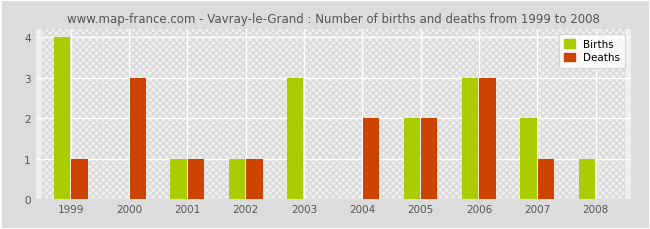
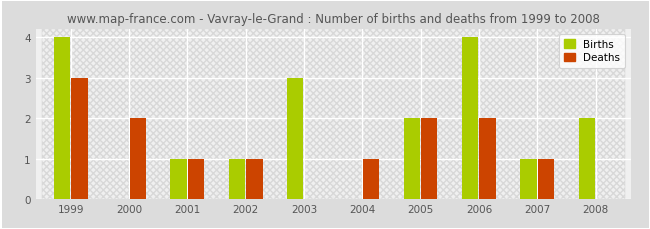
Deaths/1999: 1 -> 3
Deaths/2000: 3 -> 2
Deaths/2004: 2 -> 1
Births/2006: 3 -> 4
Deaths/2006: 3 -> 2
Births/2007: 2 -> 1
Births/2008: 1 -> 2
